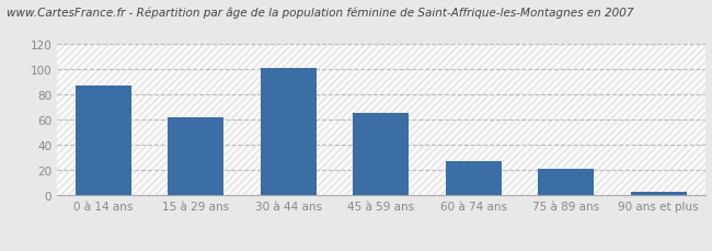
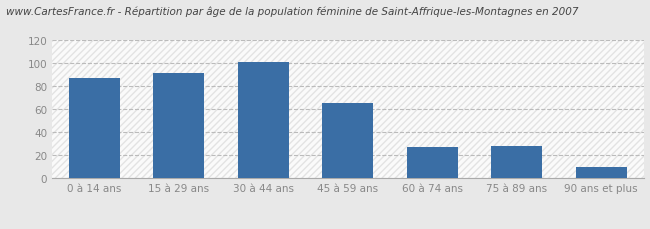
15 à 29 ans: 62 -> 92
75 à 89 ans: 21 -> 28
90 ans et plus: 3 -> 10
